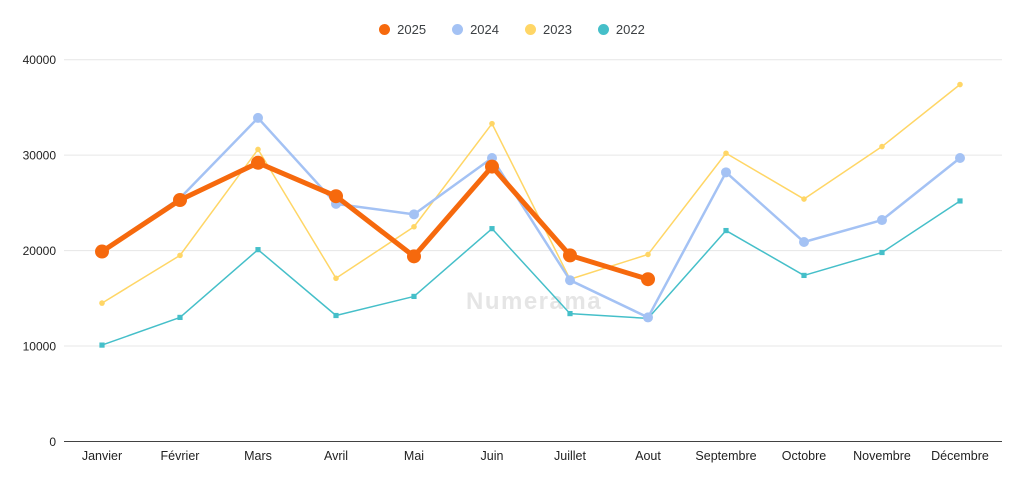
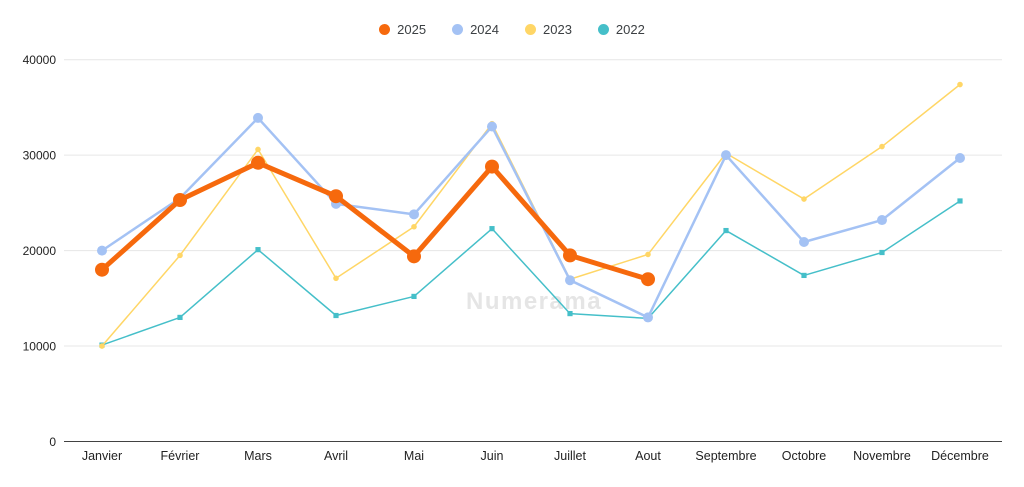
2025/Janvier: 20000 -> 18000
2023/Janvier: 14000 -> 10000
2024/Juin: 30000 -> 33000
2024/Septembre: 28000 -> 30000
